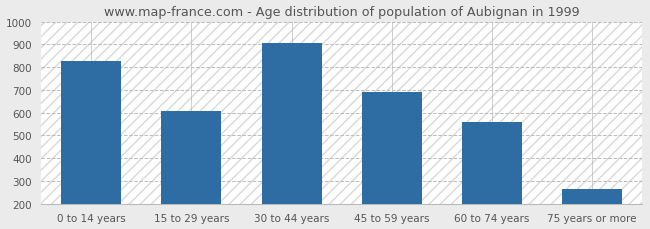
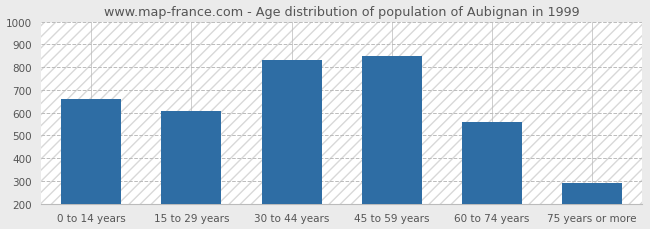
0 to 14 years: 825 -> 660
30 to 44 years: 905 -> 830
45 to 59 years: 690 -> 850
75 years or more: 265 -> 290
